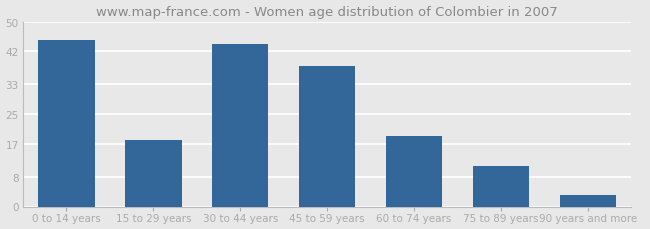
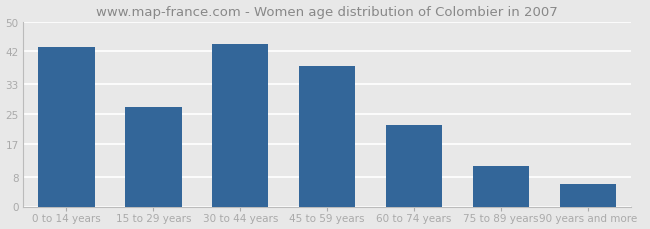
0 to 14 years: 45 -> 43
15 to 29 years: 18 -> 27
60 to 74 years: 19 -> 22
90 years and more: 3 -> 6
